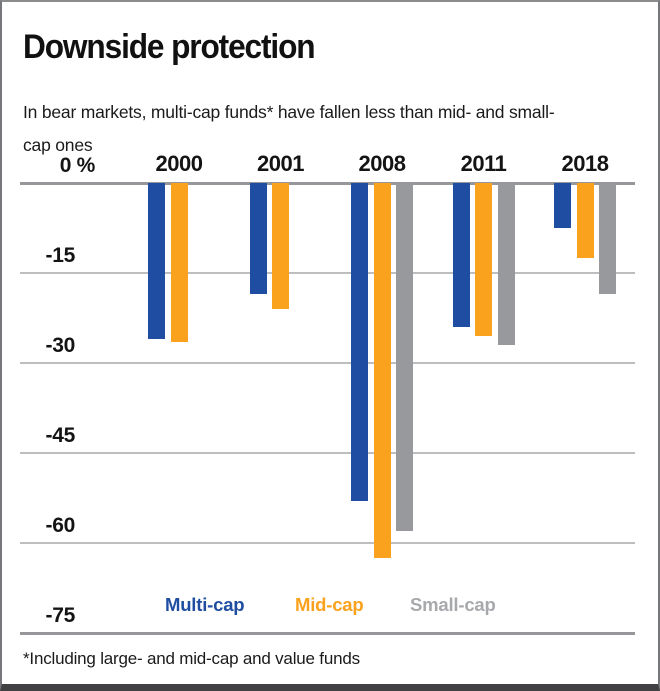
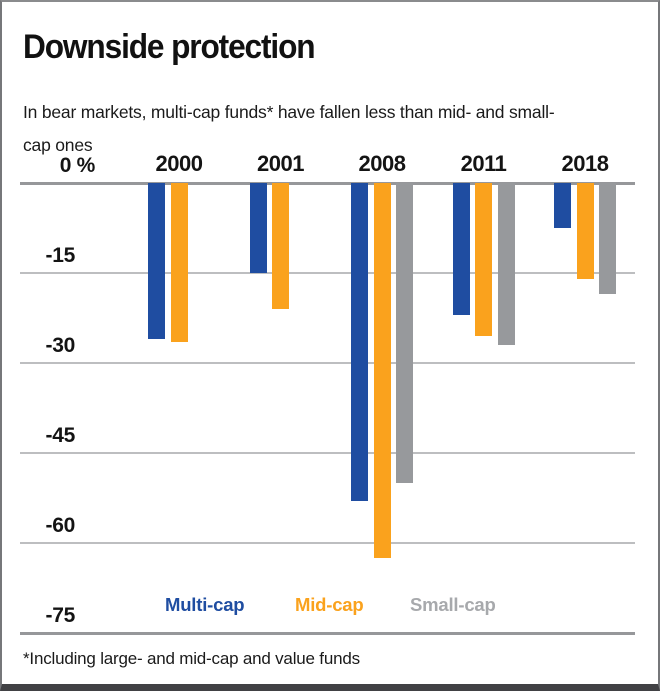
Multi-cap/2001: -18 -> -15
Small-cap/2008: -58 -> -50
Multi-cap/2011: -24 -> -22
Mid-cap/2018: -12 -> -16
